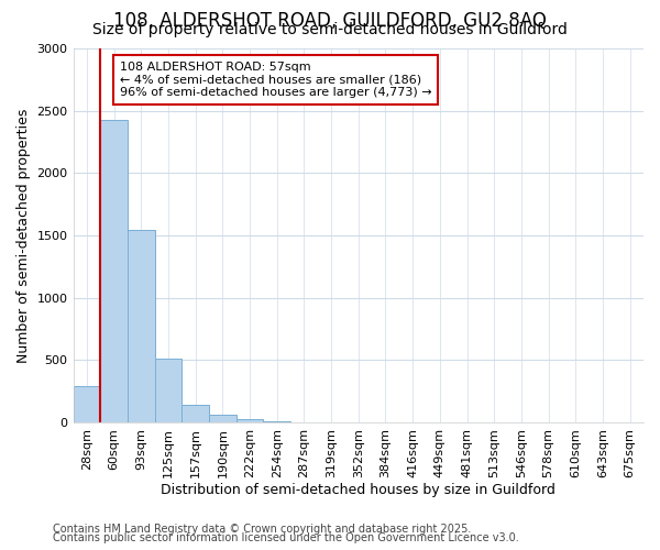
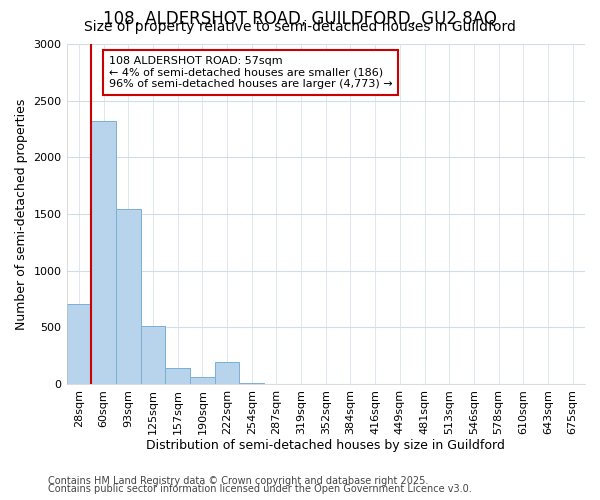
28sqm: 300 -> 710
60sqm: 2430 -> 2320
222sqm: 30 -> 190
